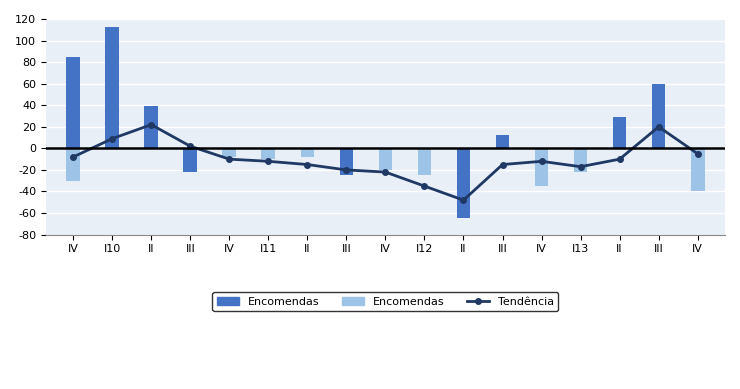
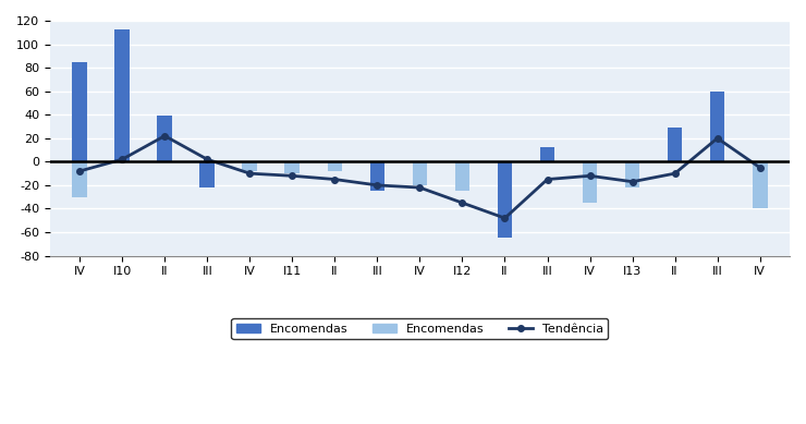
Tendência/I10: 9 -> 2
